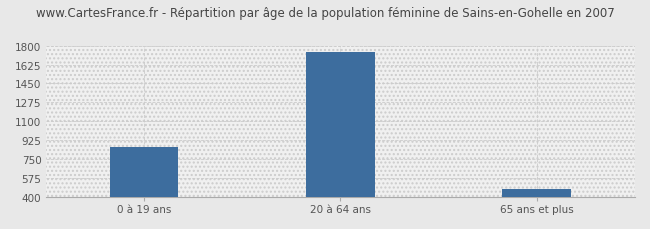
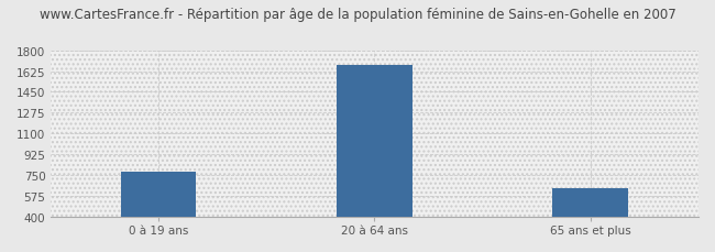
0 à 19 ans: 860 -> 780
20 à 64 ans: 1740 -> 1680
65 ans et plus: 470 -> 640
